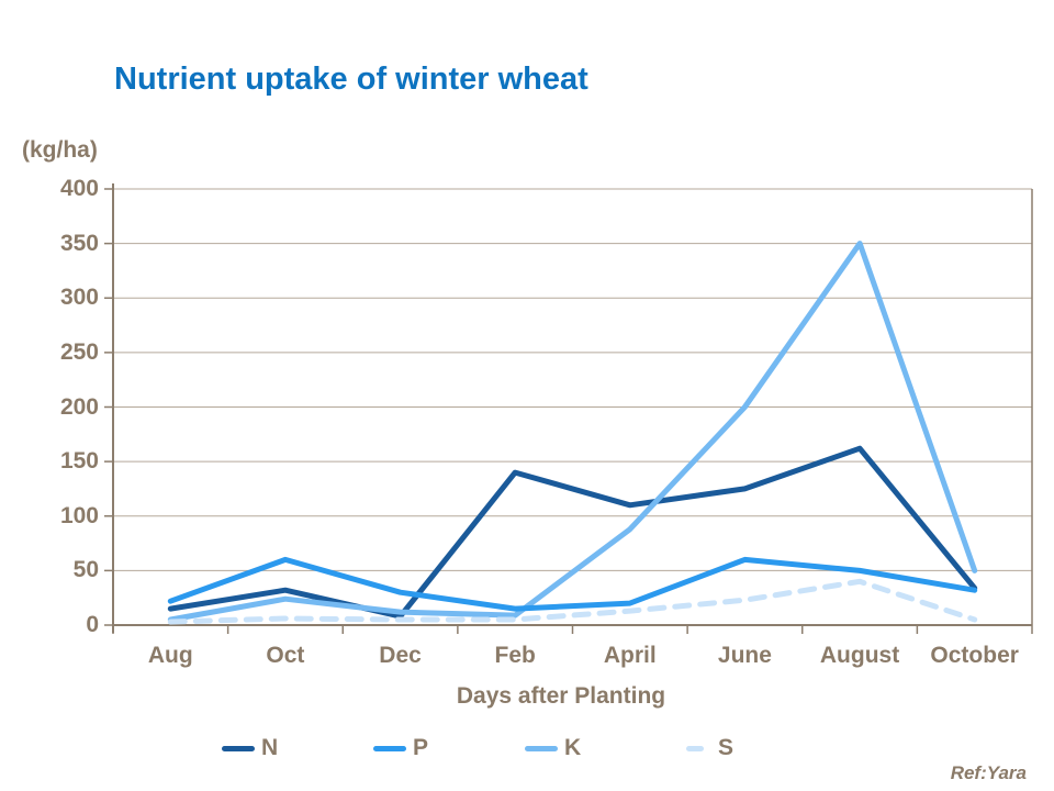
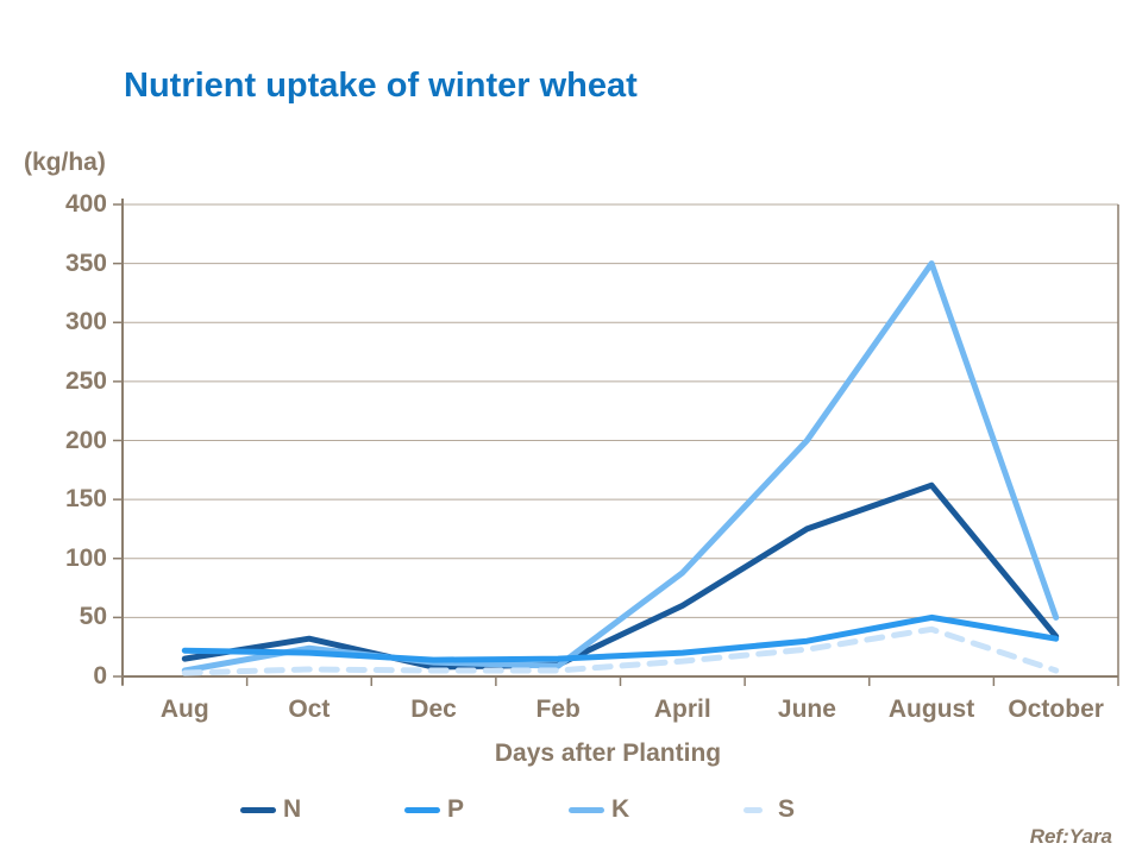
P/Oct: 60 -> 20
P/Dec: 30 -> 10
N/Feb: 140 -> 10
N/April: 110 -> 60
P/June: 60 -> 30
